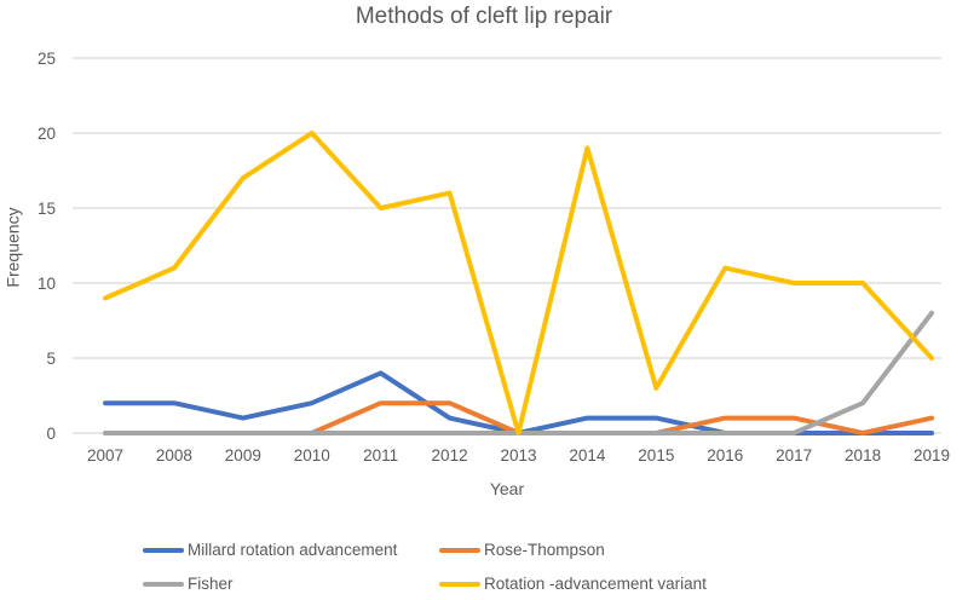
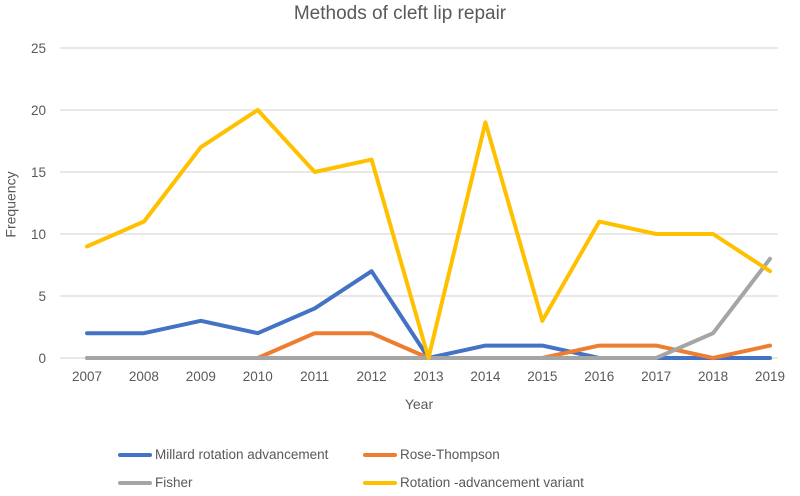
Millard rotation advancement/2009: 1 -> 3
Millard rotation advancement/2012: 1 -> 7
Rotation -advancement variant/2019: 5 -> 7
